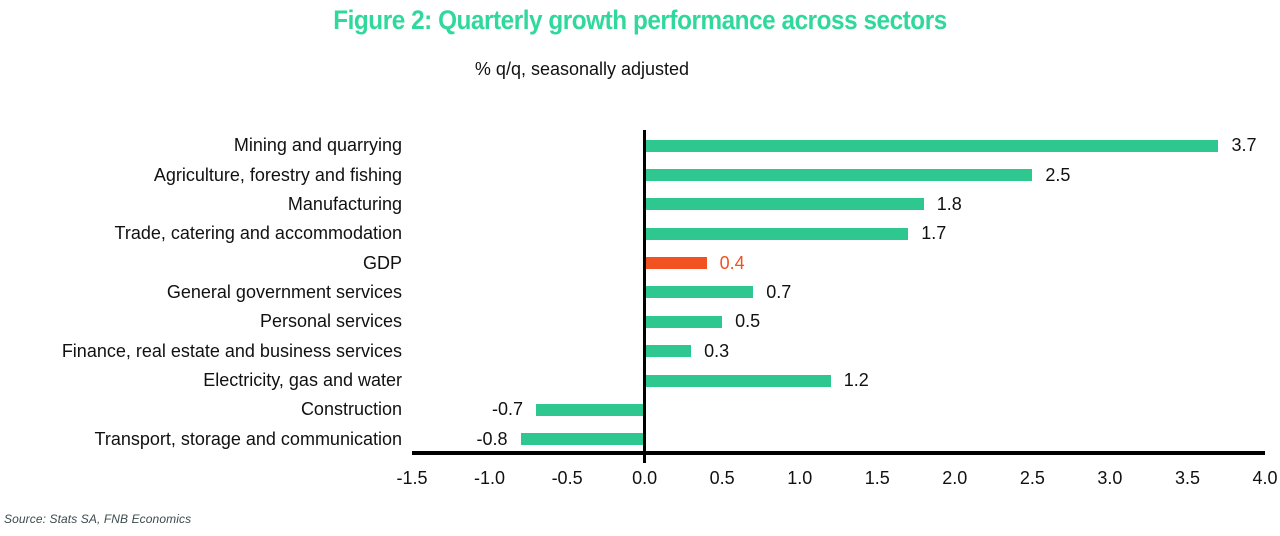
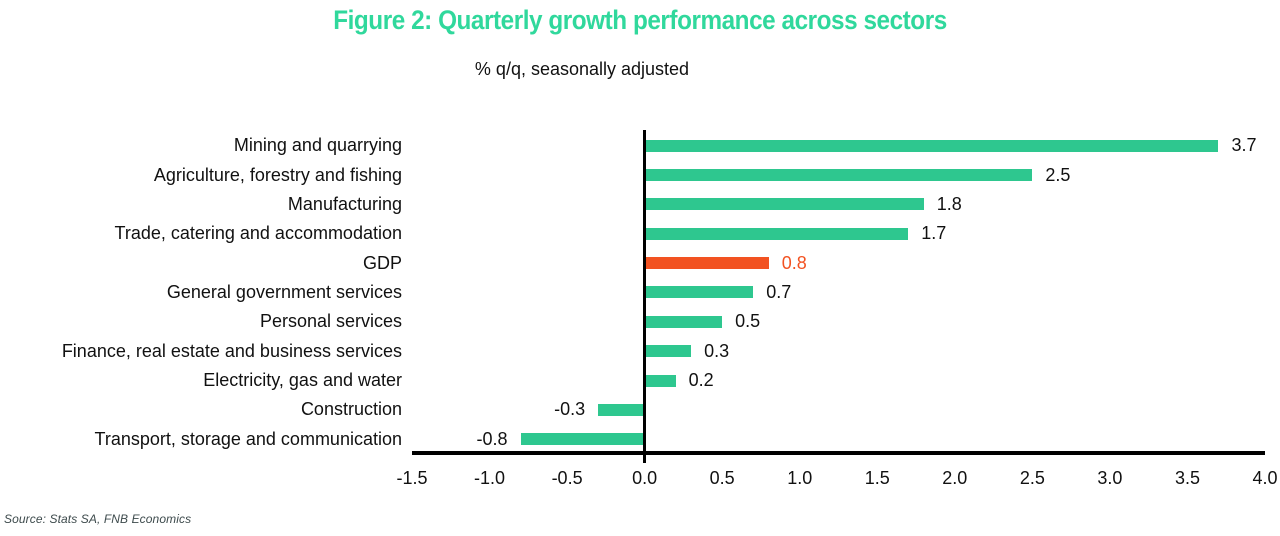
GDP: 0.4 -> 0.8
Electricity, gas and water: 1.2 -> 0.2
Construction: -0.7 -> -0.3
